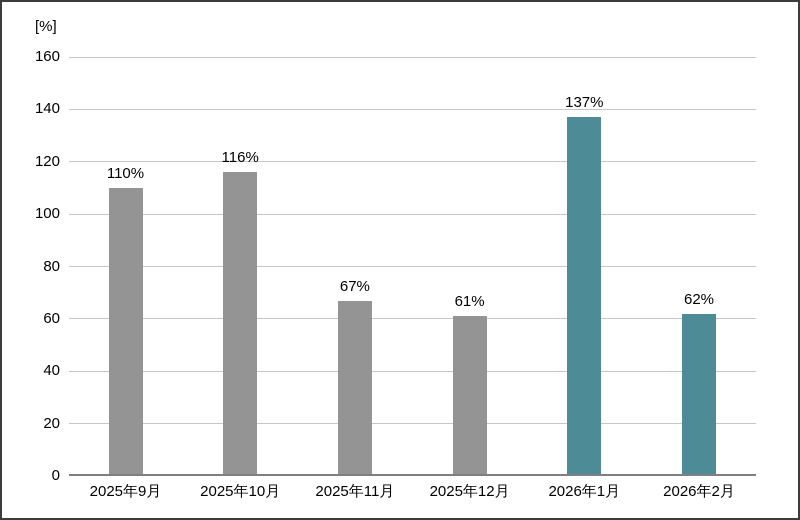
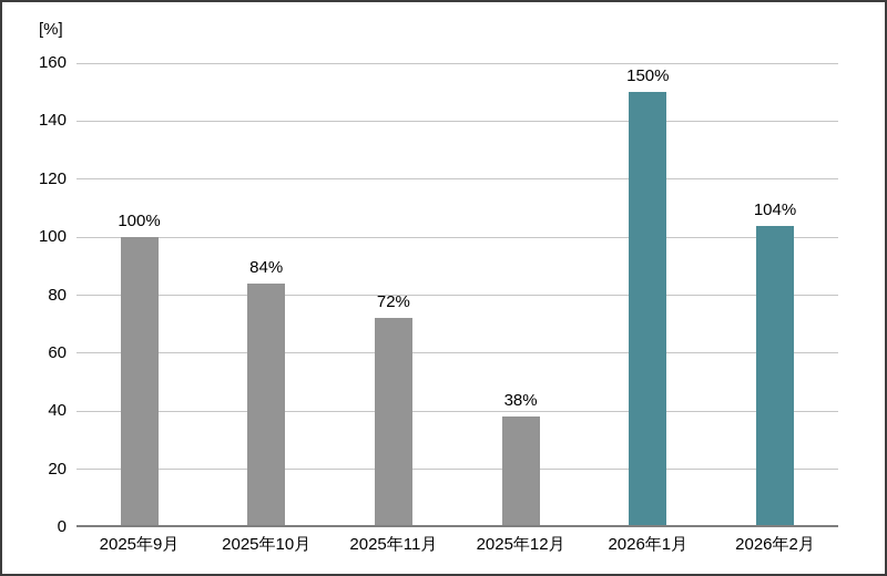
2025年9月: 110% -> 100%
2025年10月: 116% -> 84%
2025年11月: 67% -> 72%
2025年12月: 61% -> 38%
2026年1月: 137% -> 150%
2026年2月: 62% -> 104%
